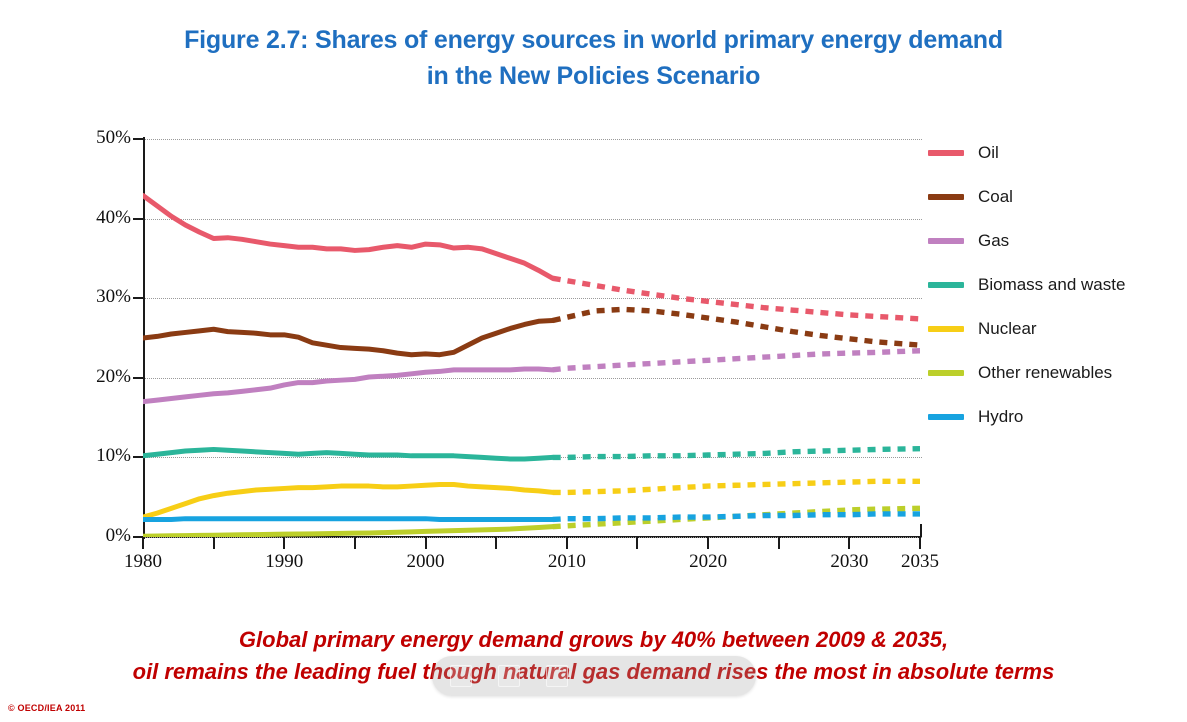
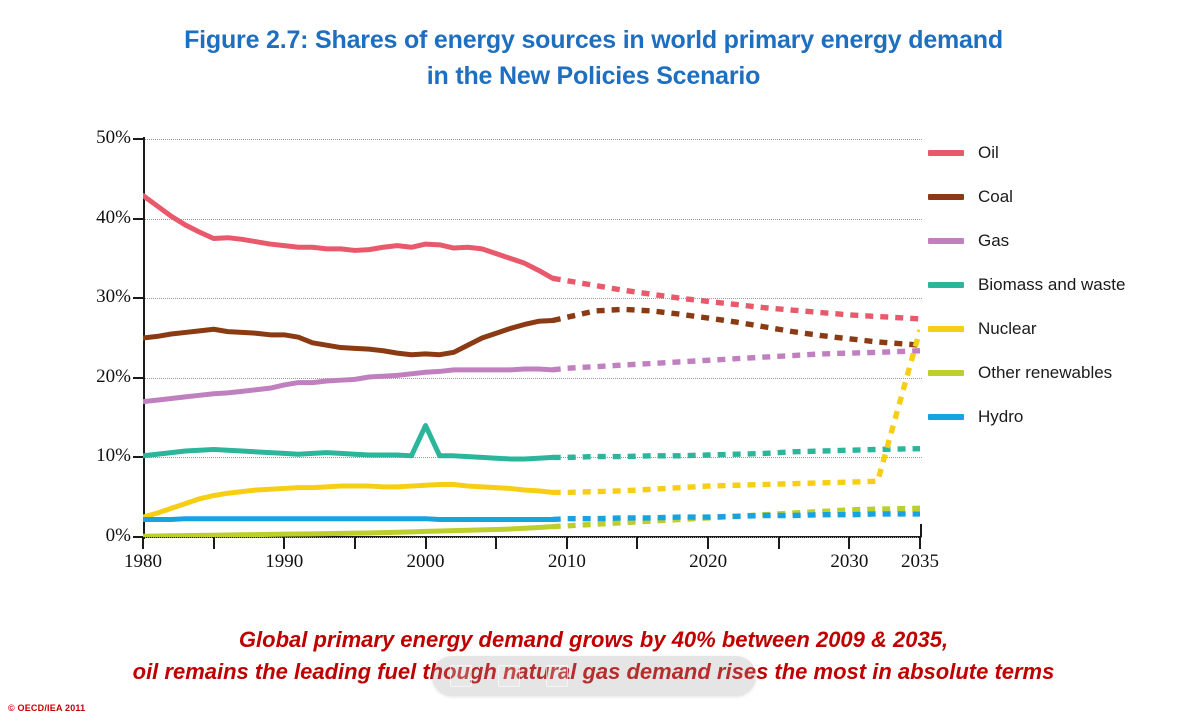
Biomass and waste/2000: 10% -> 14%
Nuclear/2035: 7% -> 26%
